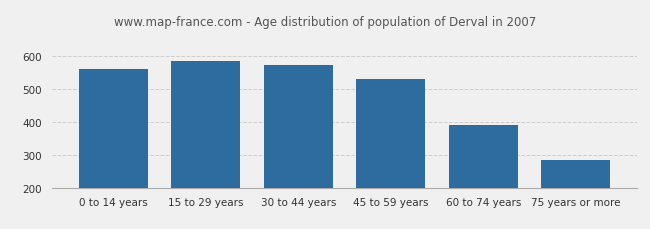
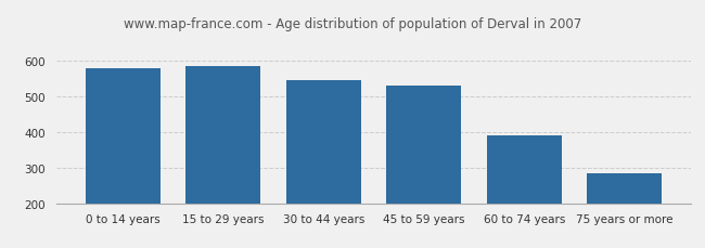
0 to 14 years: 560 -> 580
30 to 44 years: 572 -> 545
